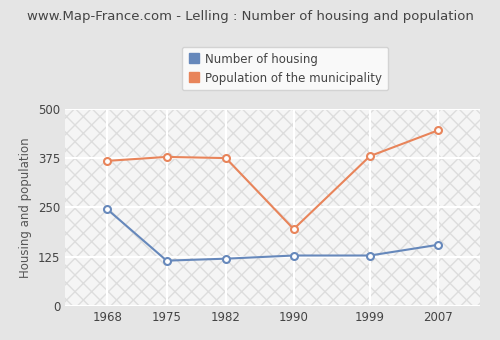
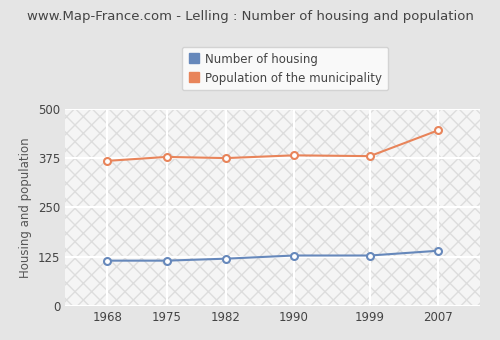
Number of housing/1968: 245 -> 115
Population of the municipality/1990: 195 -> 382
Number of housing/2007: 155 -> 140
